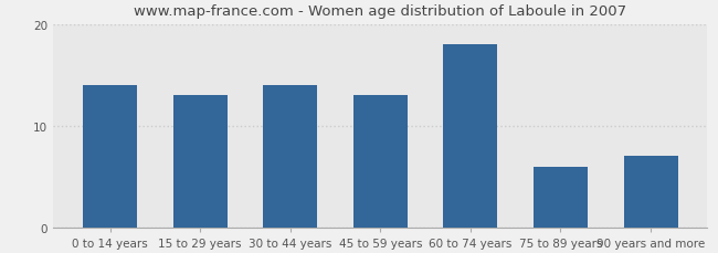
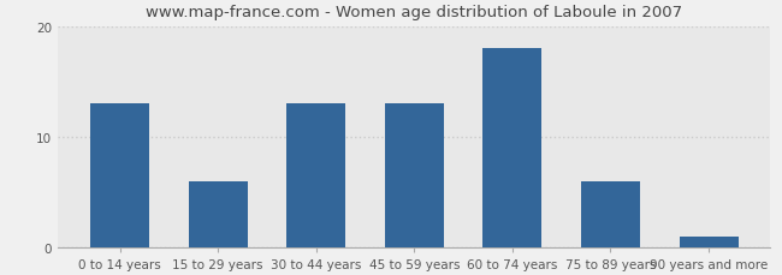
0 to 14 years: 14 -> 13
15 to 29 years: 13 -> 6
30 to 44 years: 14 -> 13
90 years and more: 7 -> 1
